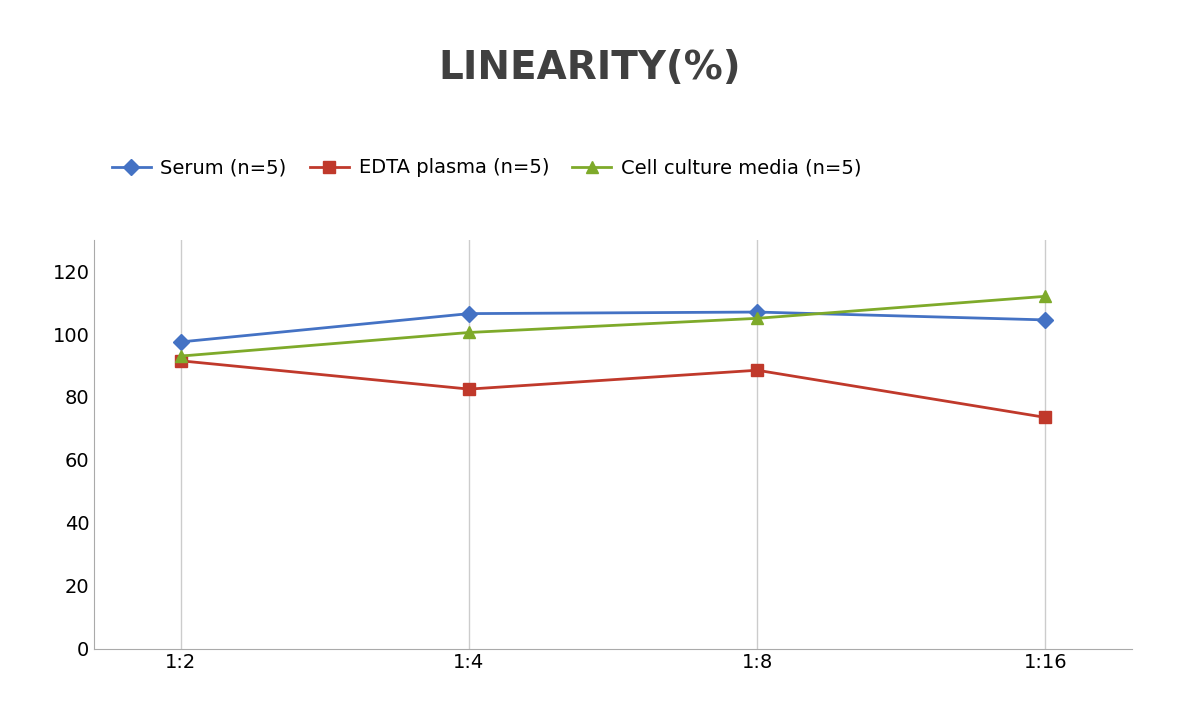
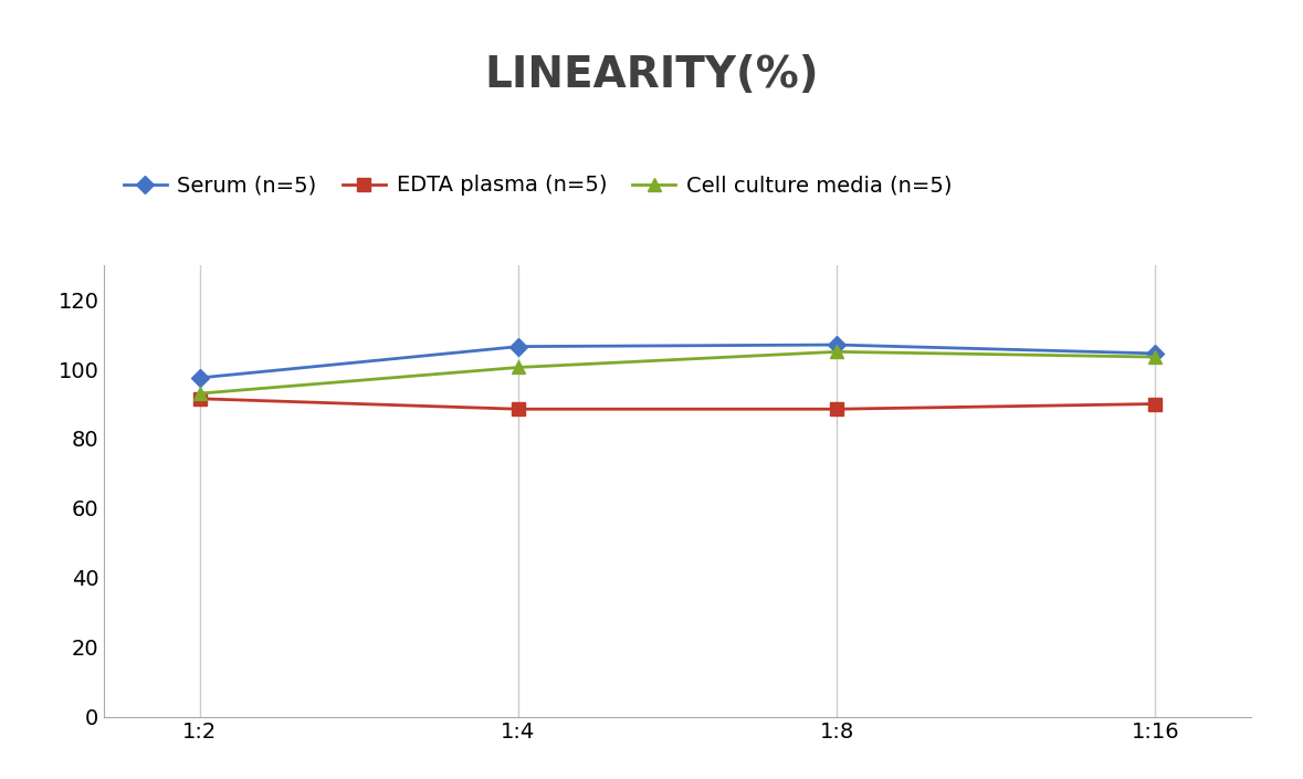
EDTA plasma (n=5)/1:4: 82.5 -> 88.5
EDTA plasma (n=5)/1:16: 73.5 -> 90.0
Cell culture media (n=5)/1:16: 112.0 -> 103.5
